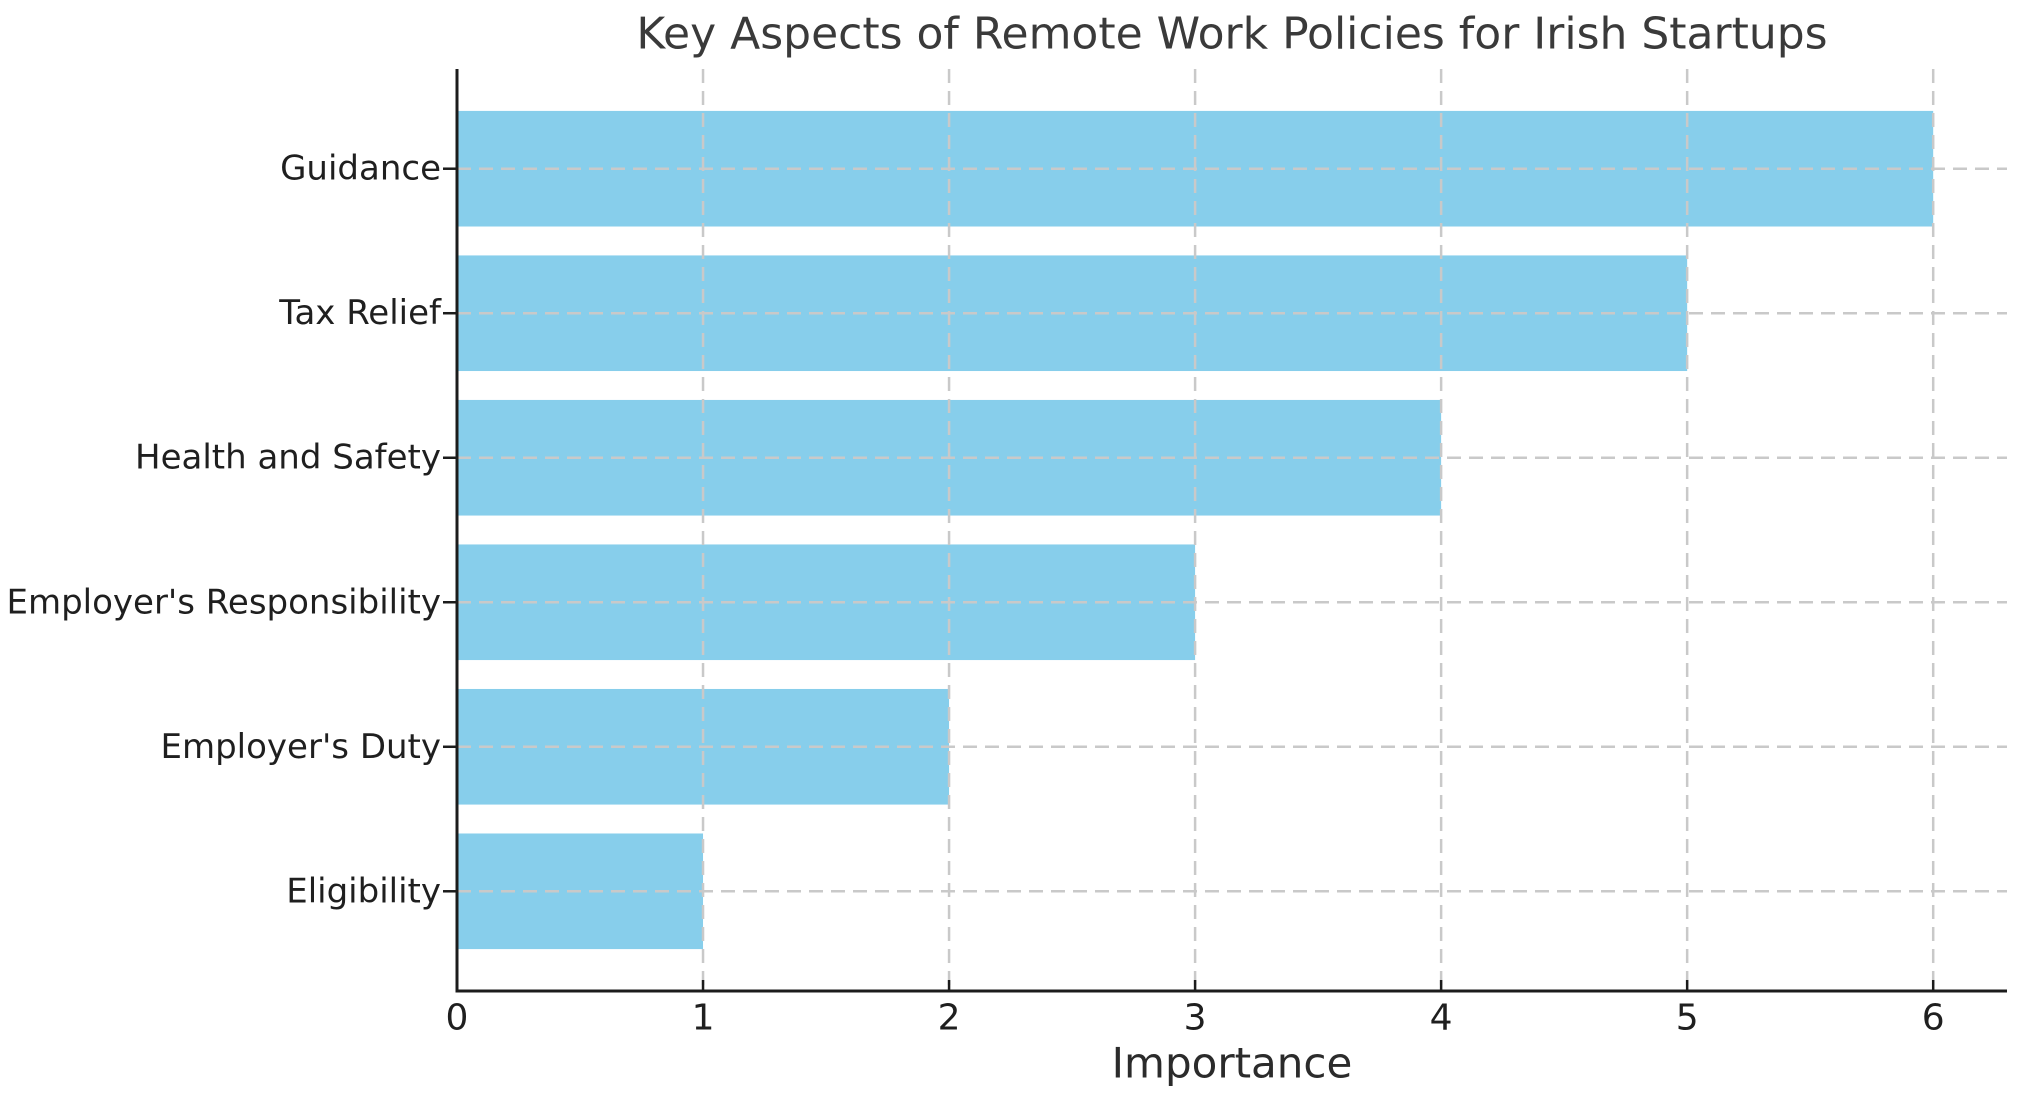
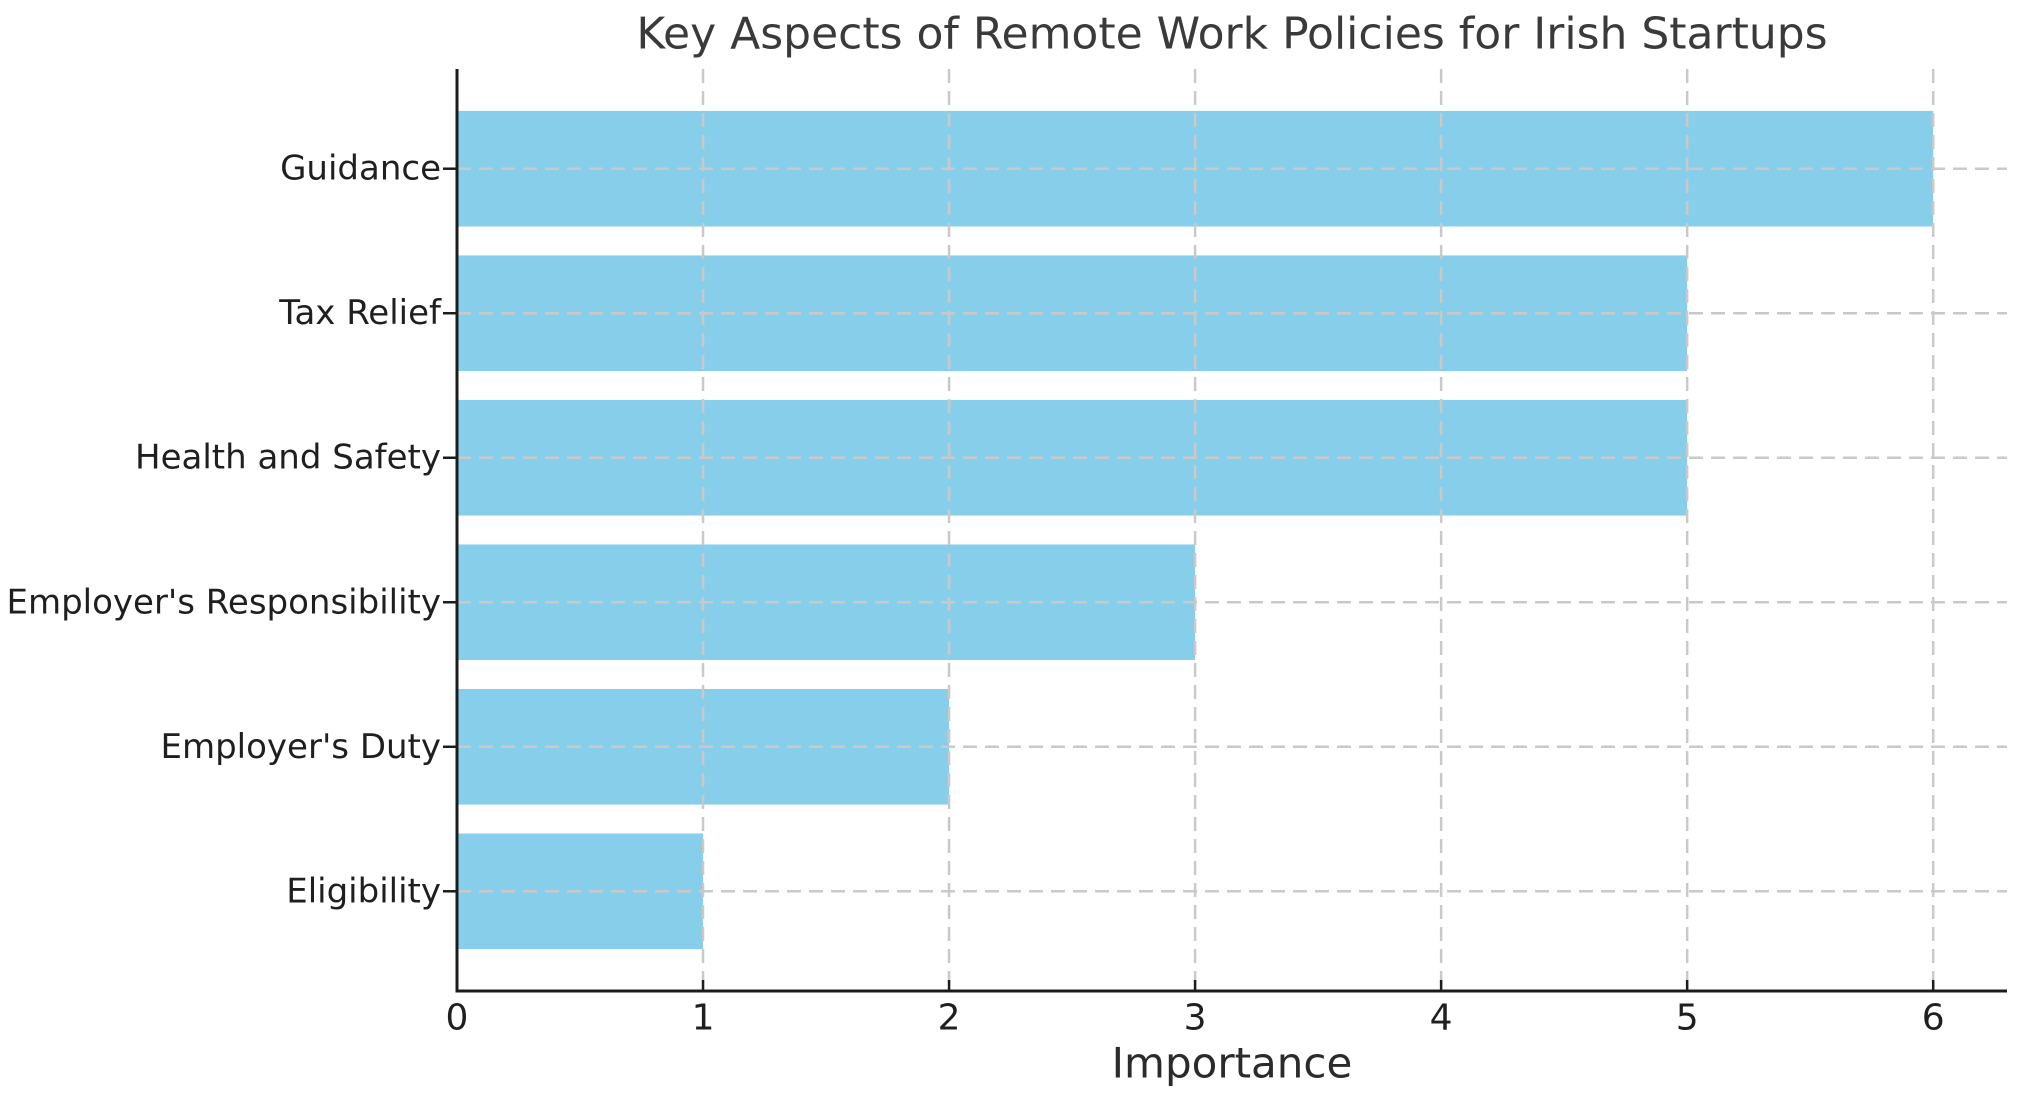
Health and Safety: 4 -> 5
